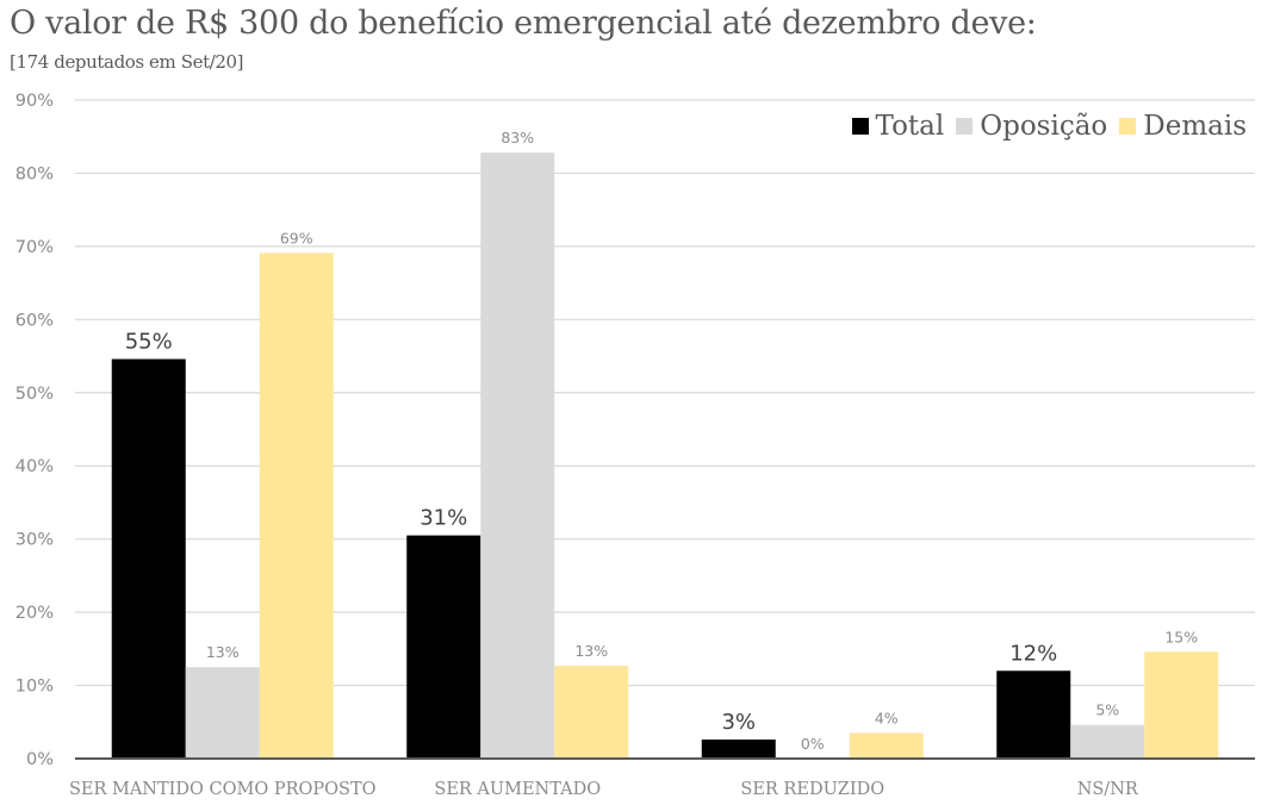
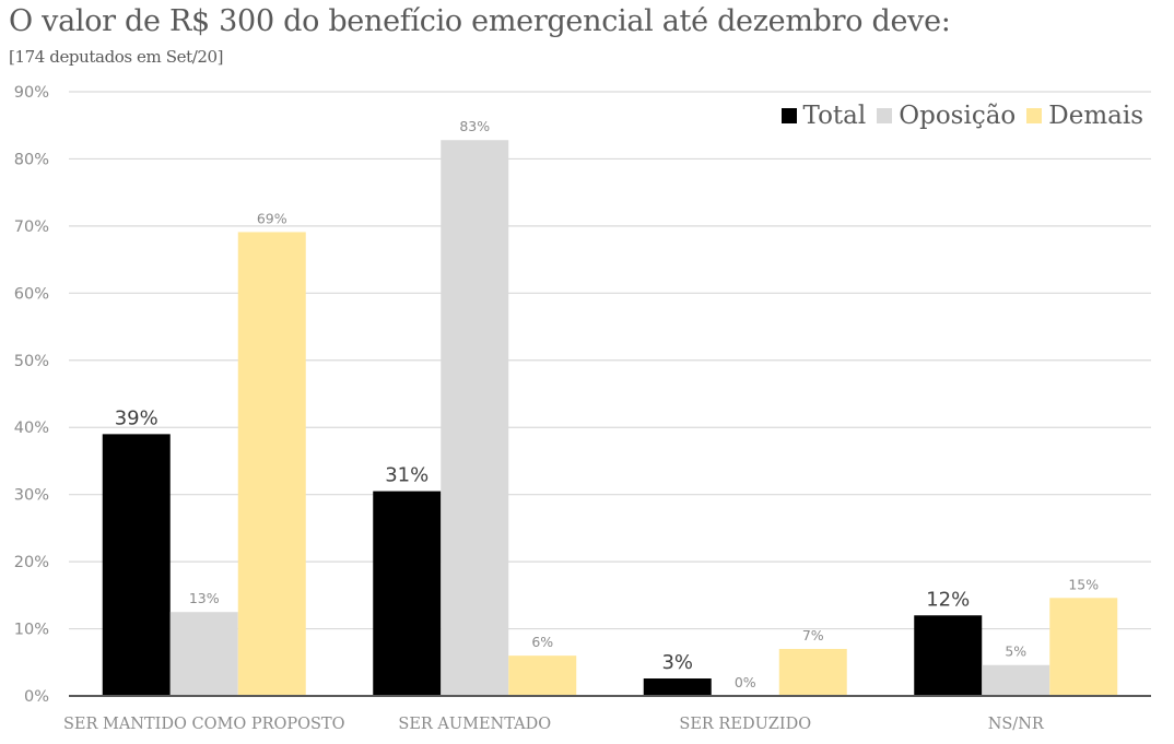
Total/SER MANTIDO COMO PROPOSTO: 55% -> 39%
Demais/SER AUMENTADO: 13% -> 6%
Demais/SER REDUZIDO: 4% -> 7%
